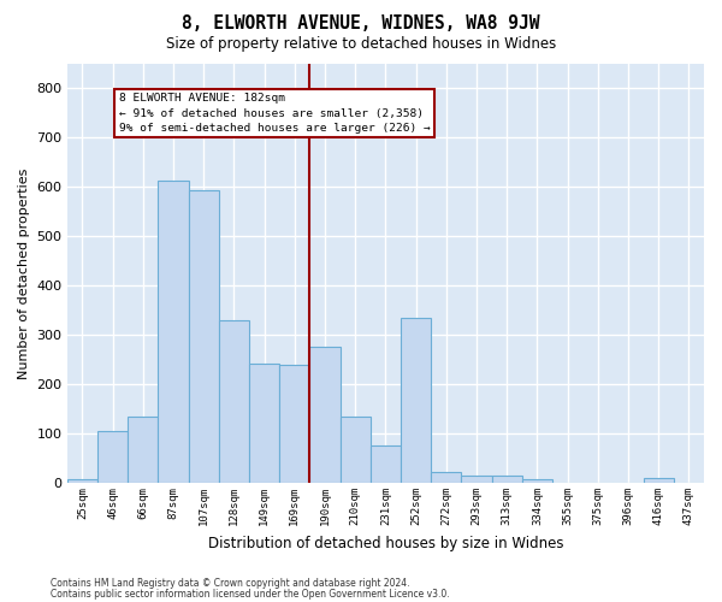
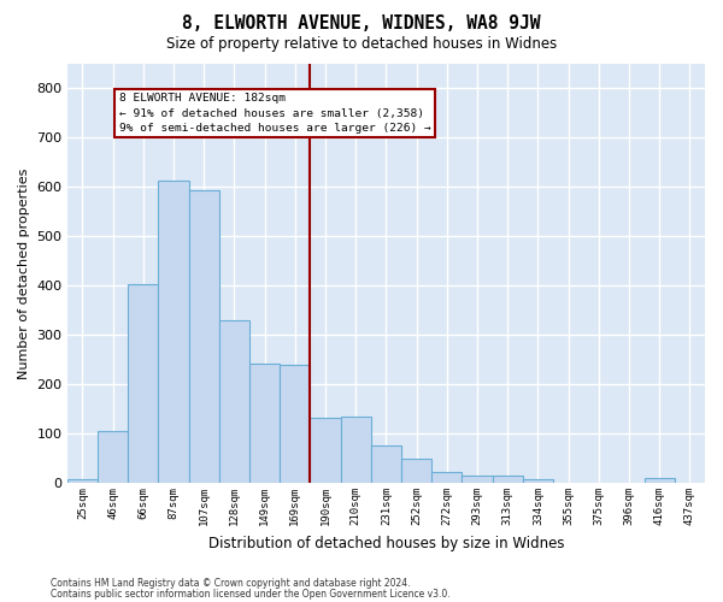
66sqm: 135 -> 403
190sqm: 275 -> 133
252sqm: 335 -> 50
